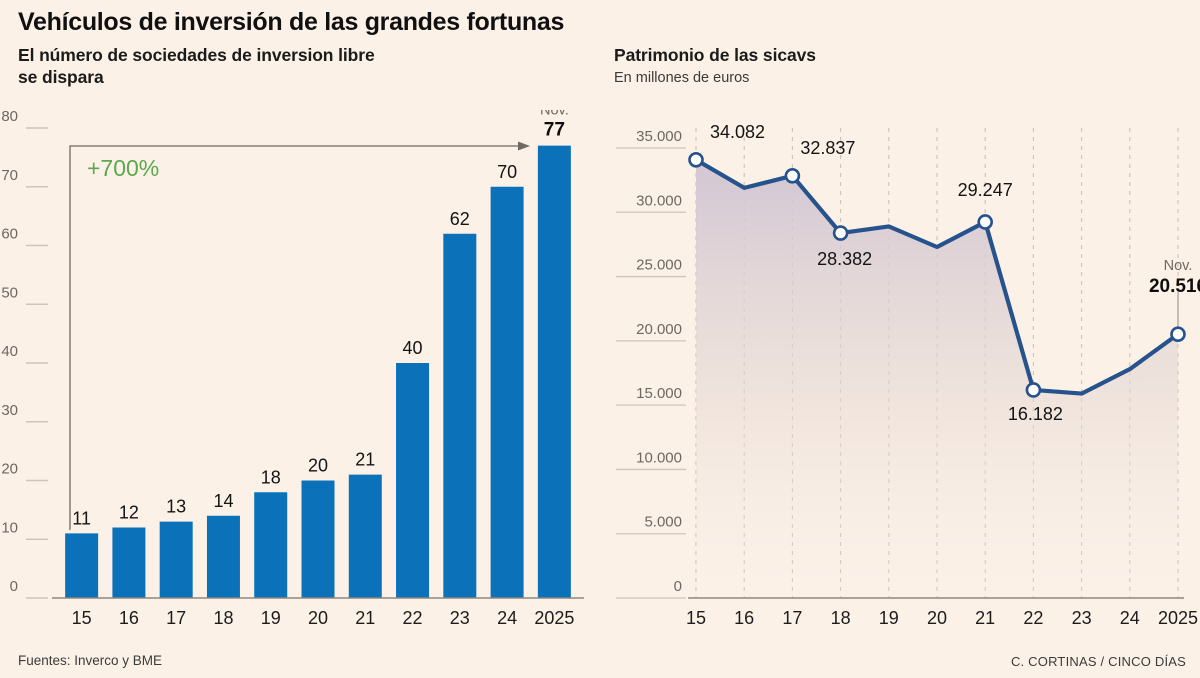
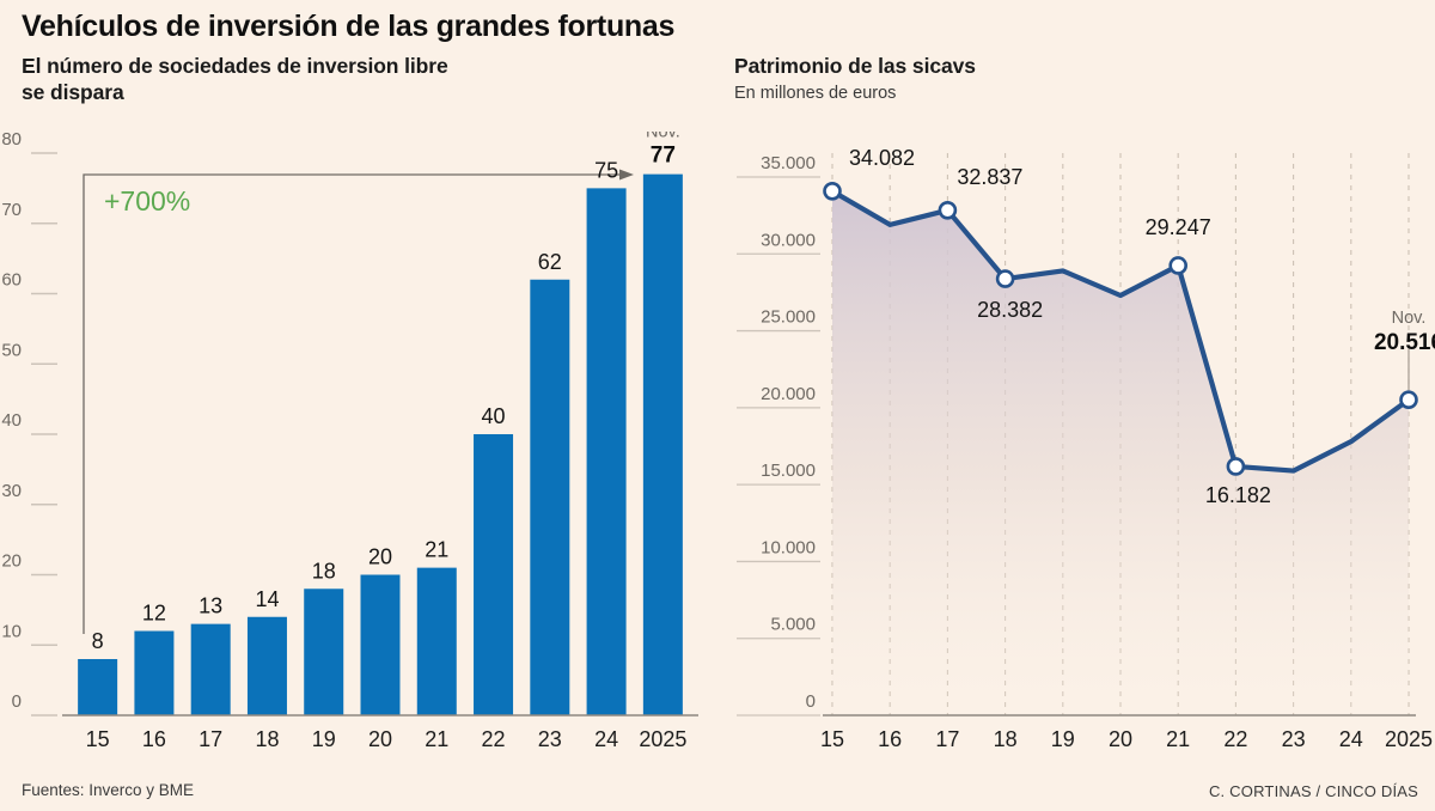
El número de sociedades de inversion libre se dispara/15: 11 -> 8
El número de sociedades de inversion libre se dispara/24: 70 -> 75
